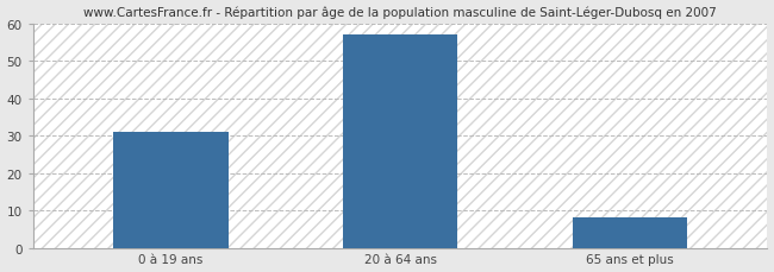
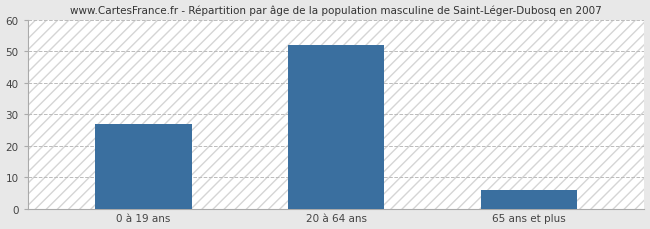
0 à 19 ans: 31 -> 27
20 à 64 ans: 57 -> 52
65 ans et plus: 8 -> 6
